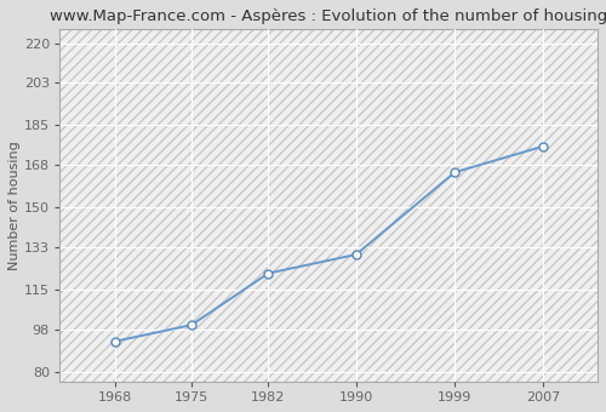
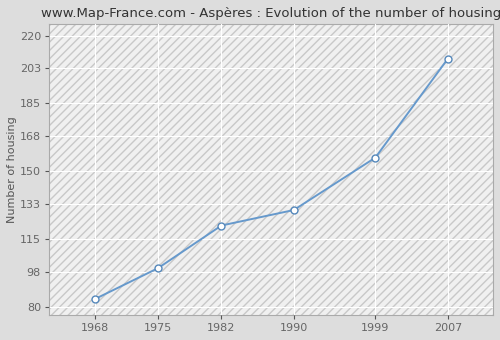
1968: 93 -> 84
1999: 165 -> 157
2007: 176 -> 208
